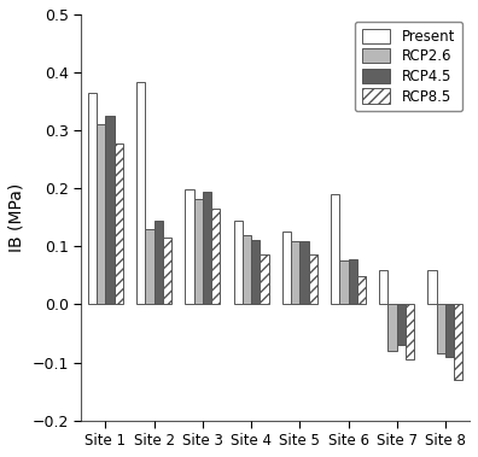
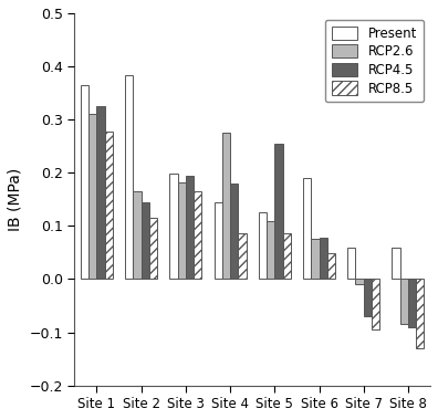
RCP2.6/Site 2: 0.130 -> 0.165
RCP2.6/Site 4: 0.120 -> 0.275
RCP4.5/Site 4: 0.112 -> 0.180
RCP4.5/Site 5: 0.110 -> 0.255
RCP2.6/Site 7: -0.080 -> -0.010
